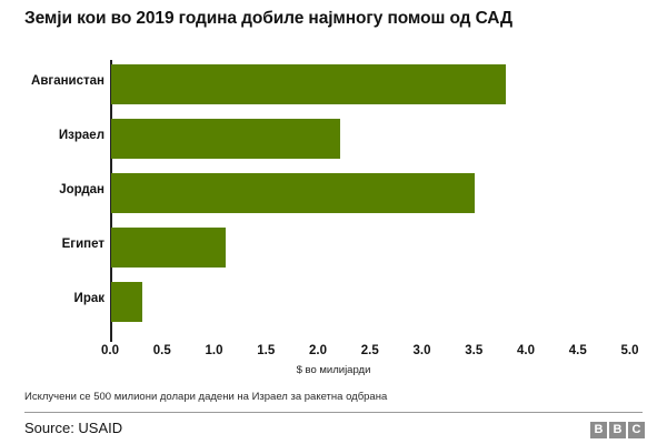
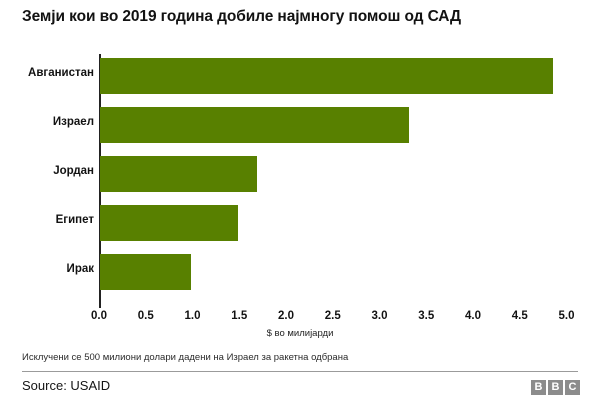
Авганистан: 3.8 -> 4.8
Израел: 2.2 -> 3.3
Јордан: 3.5 -> 1.7
Египет: 1.1 -> 1.5
Ирак: 0.3 -> 1.0
